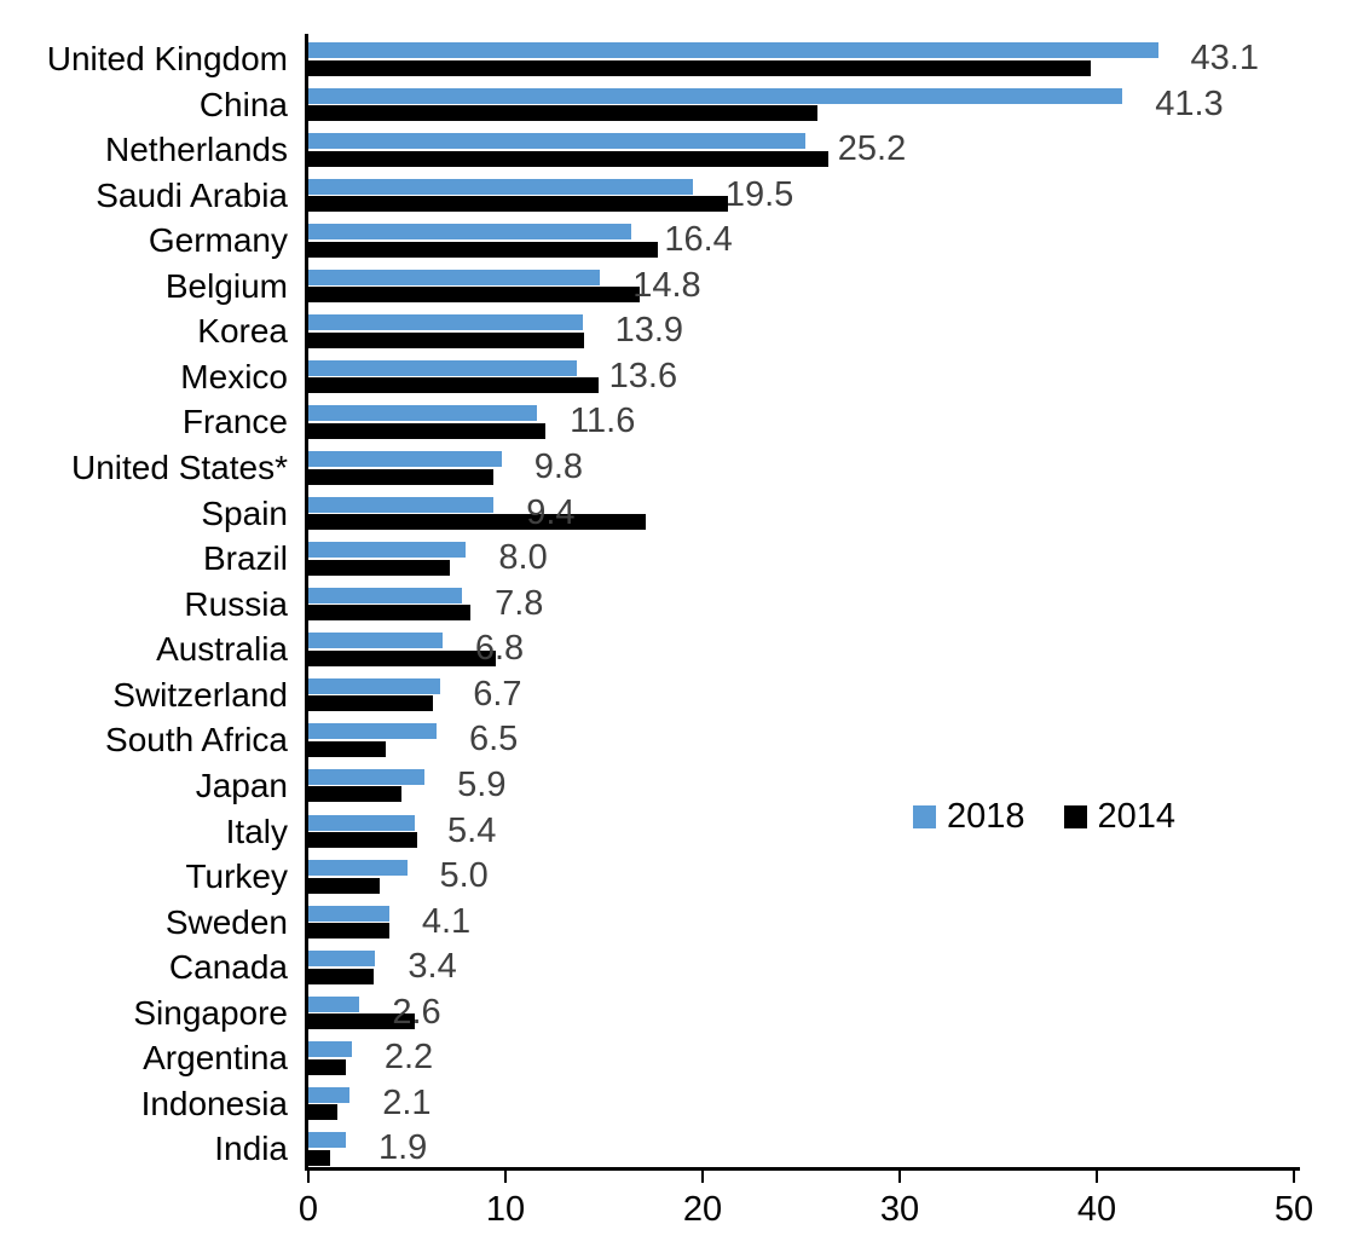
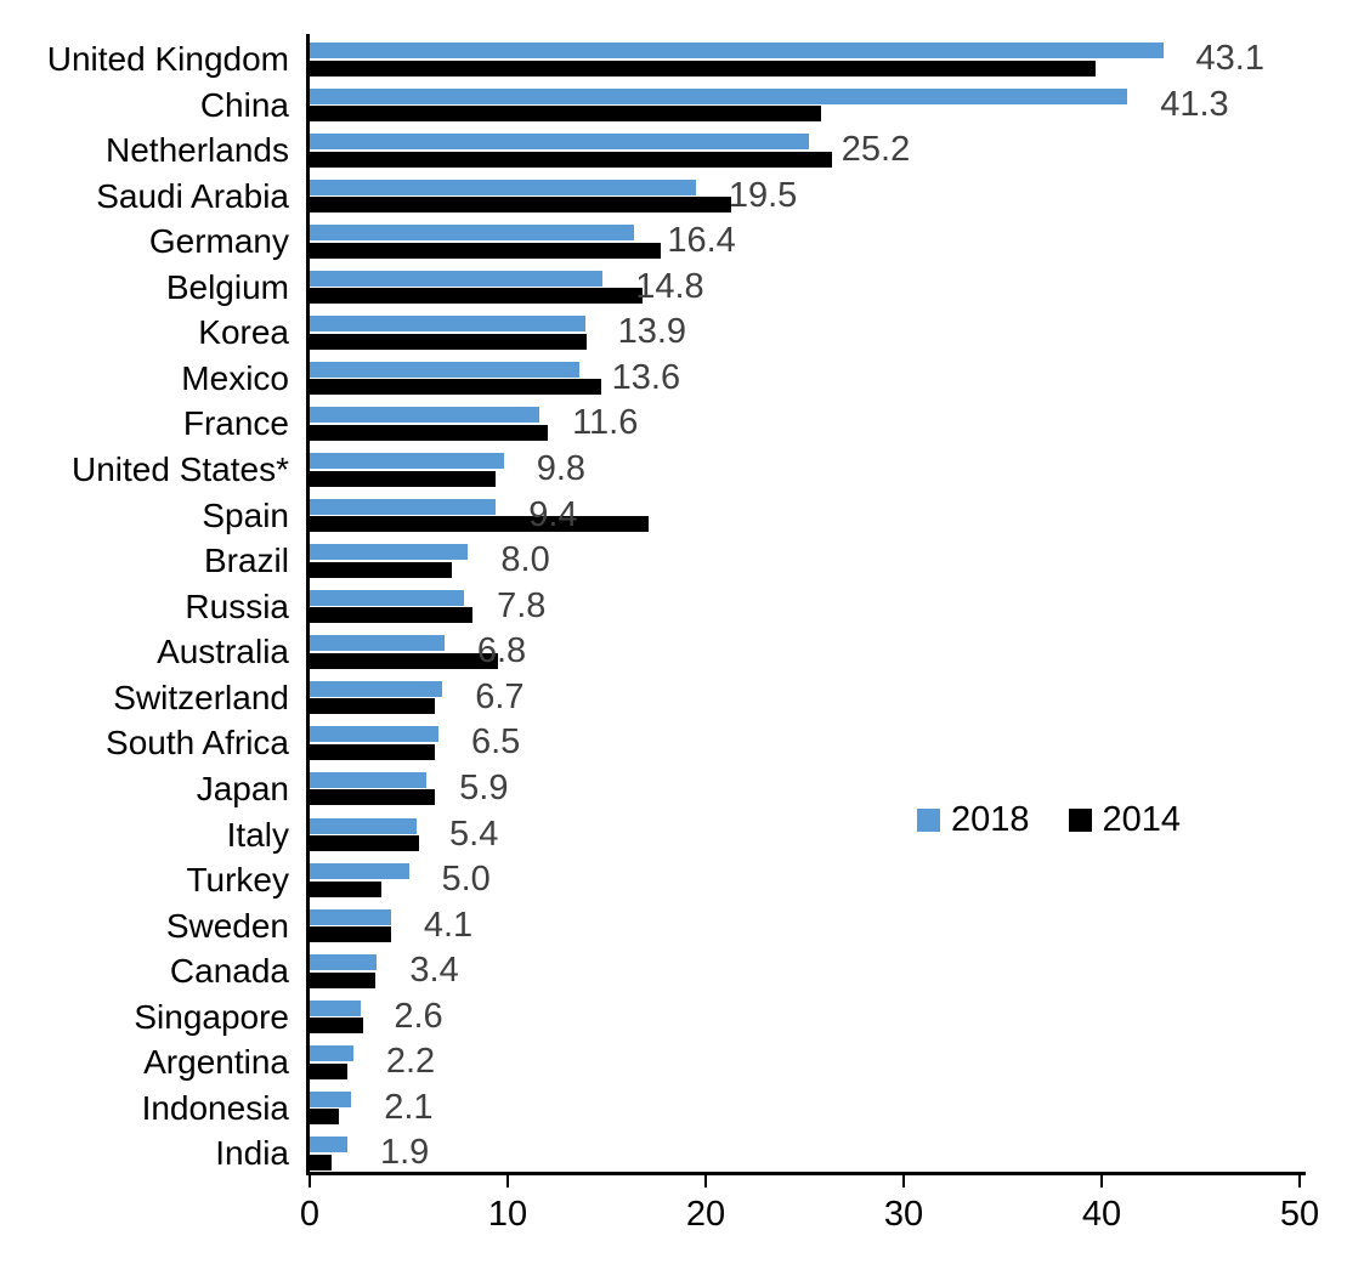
2014/South Africa: 3.9 -> 6.3
2014/Japan: 4.7 -> 6.3
2014/Singapore: 5.4 -> 2.7
